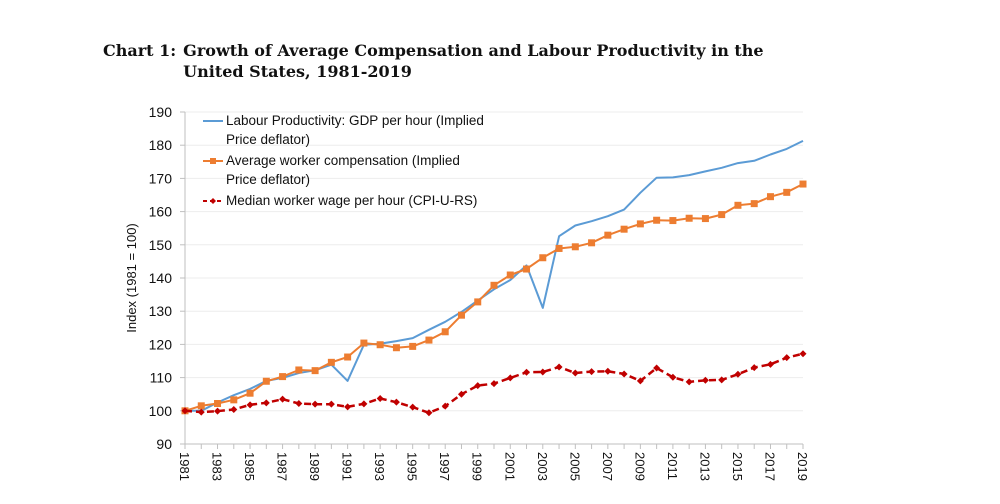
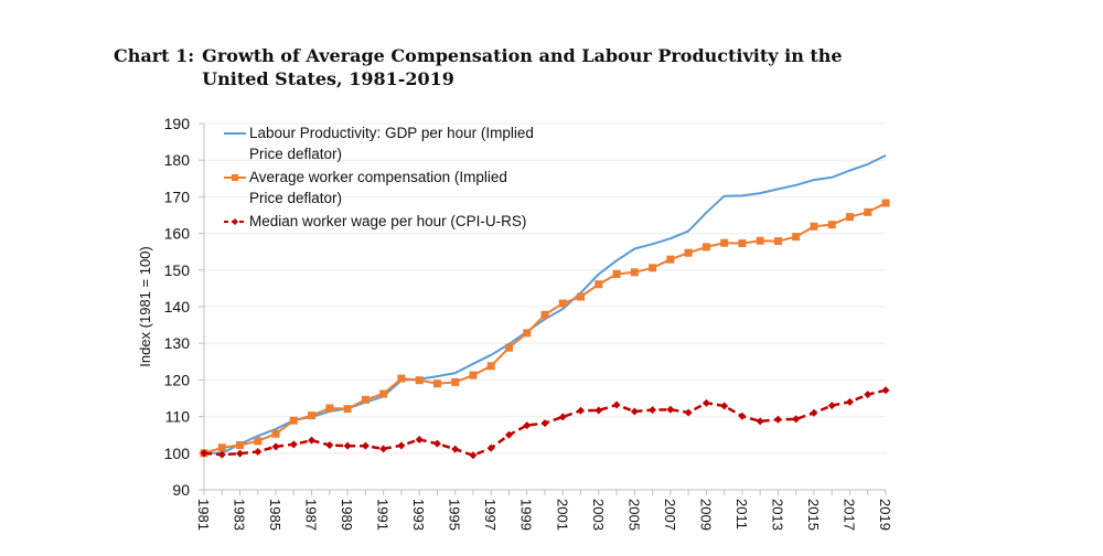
Labour Productivity: GDP per hour (Implied Price deflator)/1991: 109 -> 116
Labour Productivity: GDP per hour (Implied Price deflator)/2003: 131 -> 149
Median worker wage per hour (CPI-U-RS)/2009: 109 -> 114
